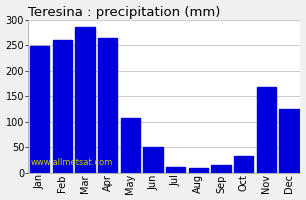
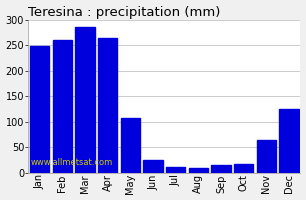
Jun: 50 -> 25
Oct: 32 -> 17
Nov: 168 -> 65
